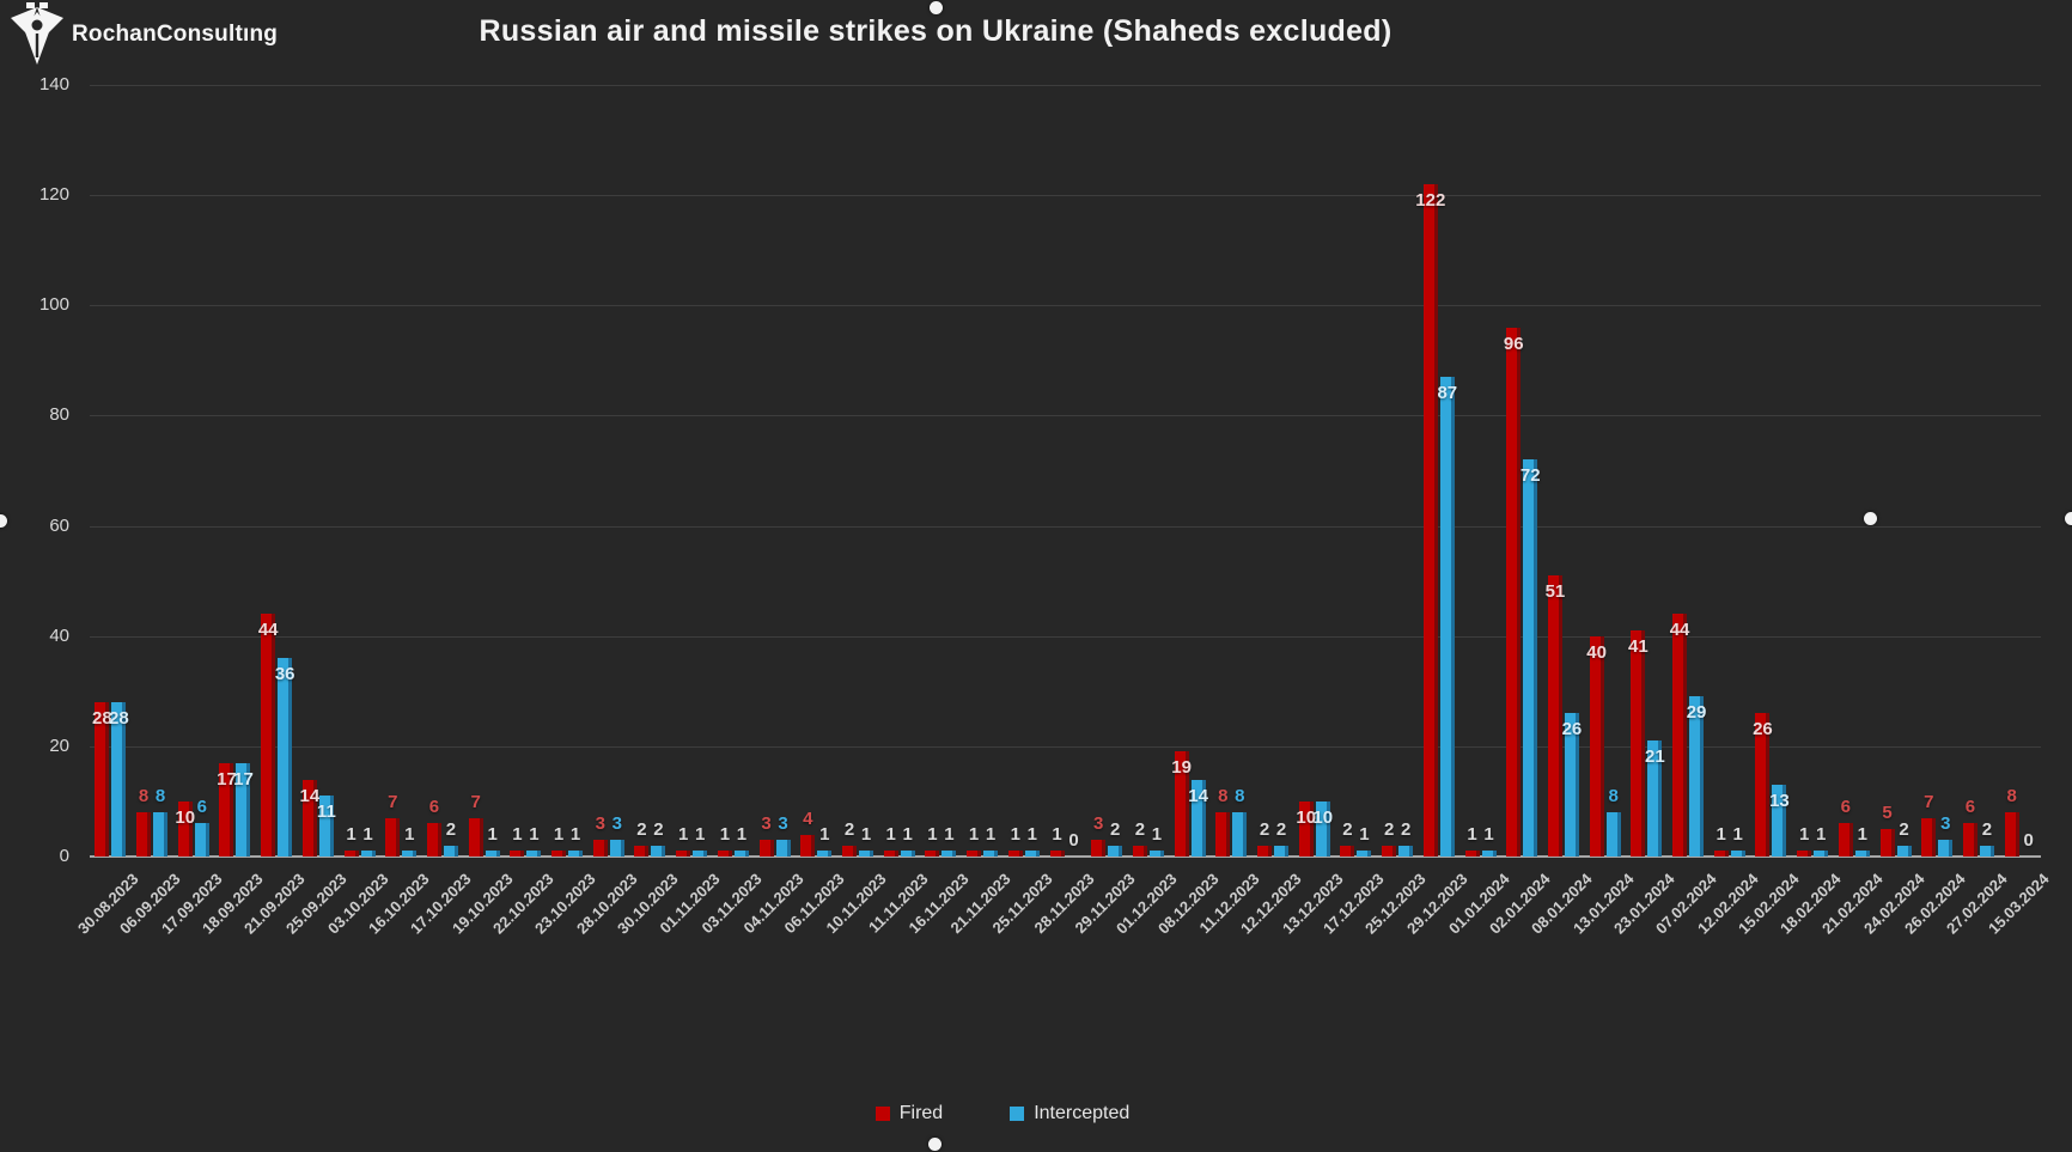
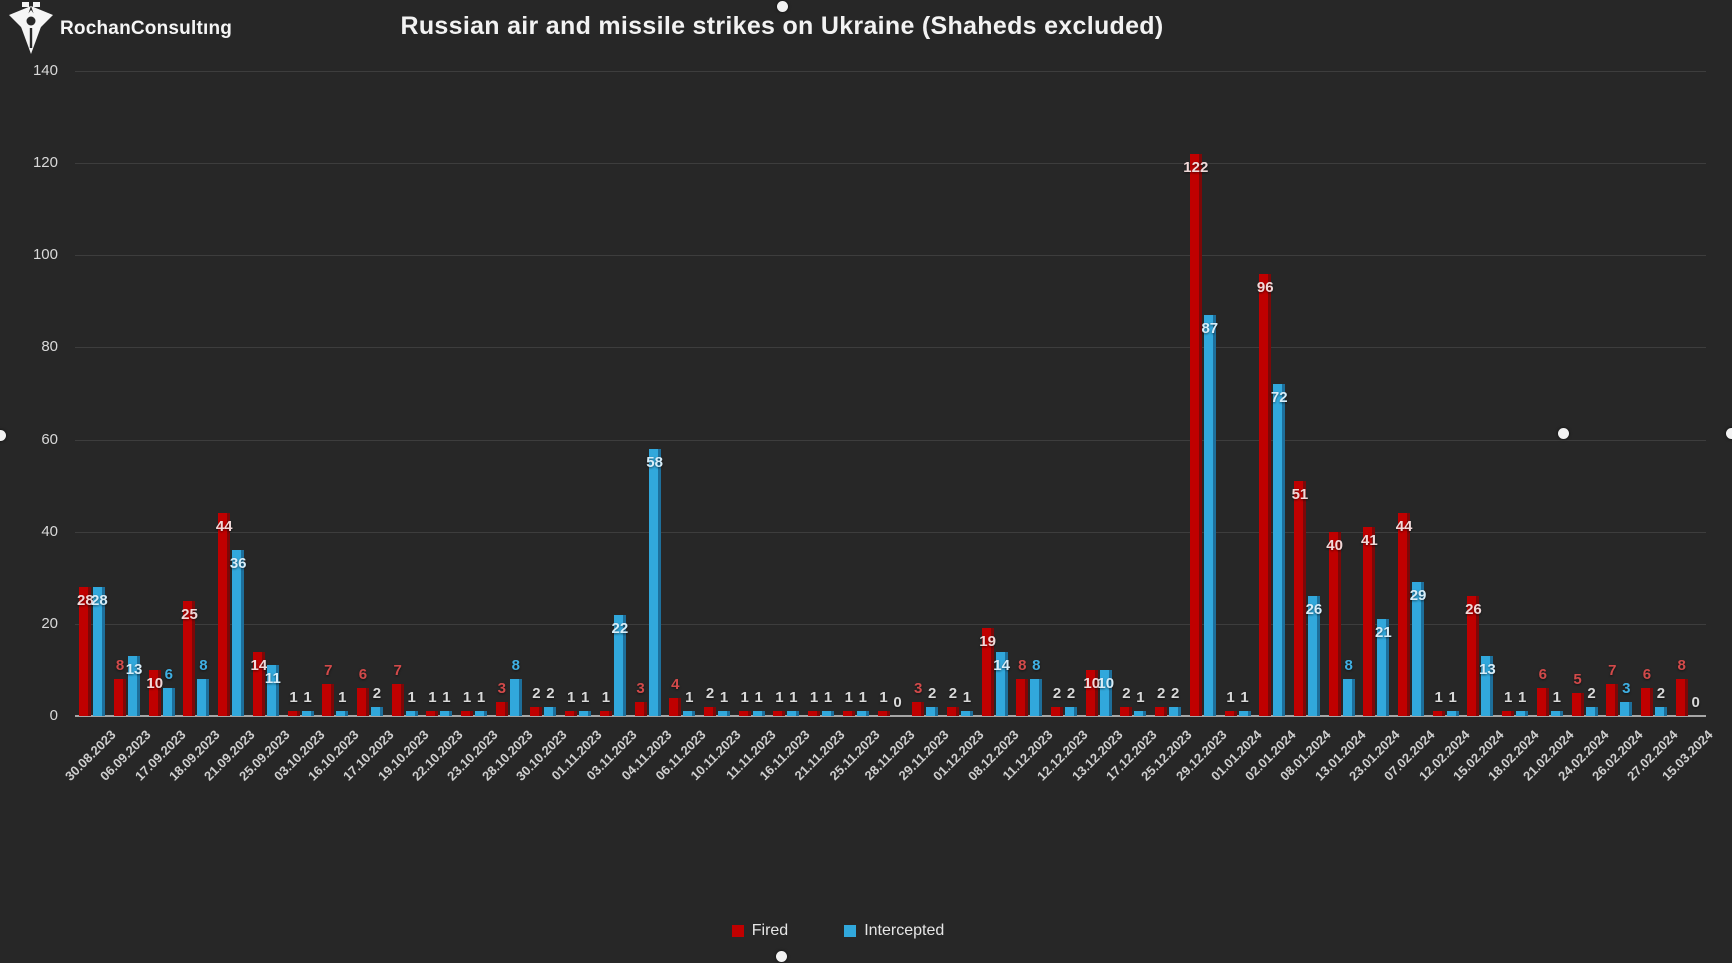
Intercepted/06.09.2023: 8 -> 13
Fired/18.09.2023: 17 -> 25
Intercepted/18.09.2023: 17 -> 8
Intercepted/28.10.2023: 3 -> 8
Intercepted/03.11.2023: 1 -> 22
Intercepted/04.11.2023: 3 -> 58
